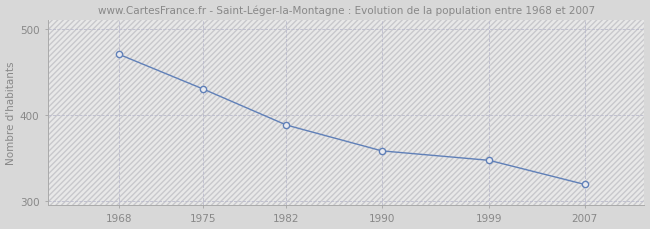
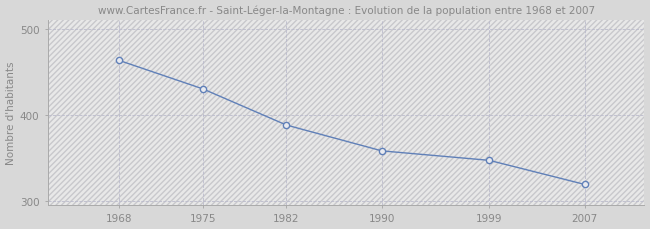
1968: 470 -> 463
